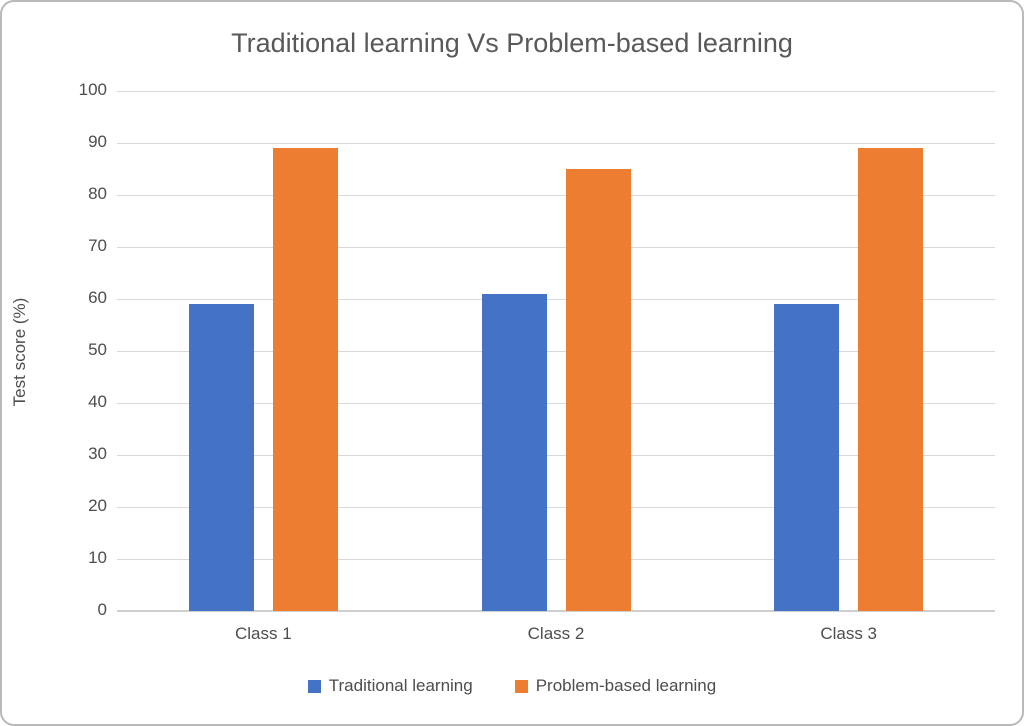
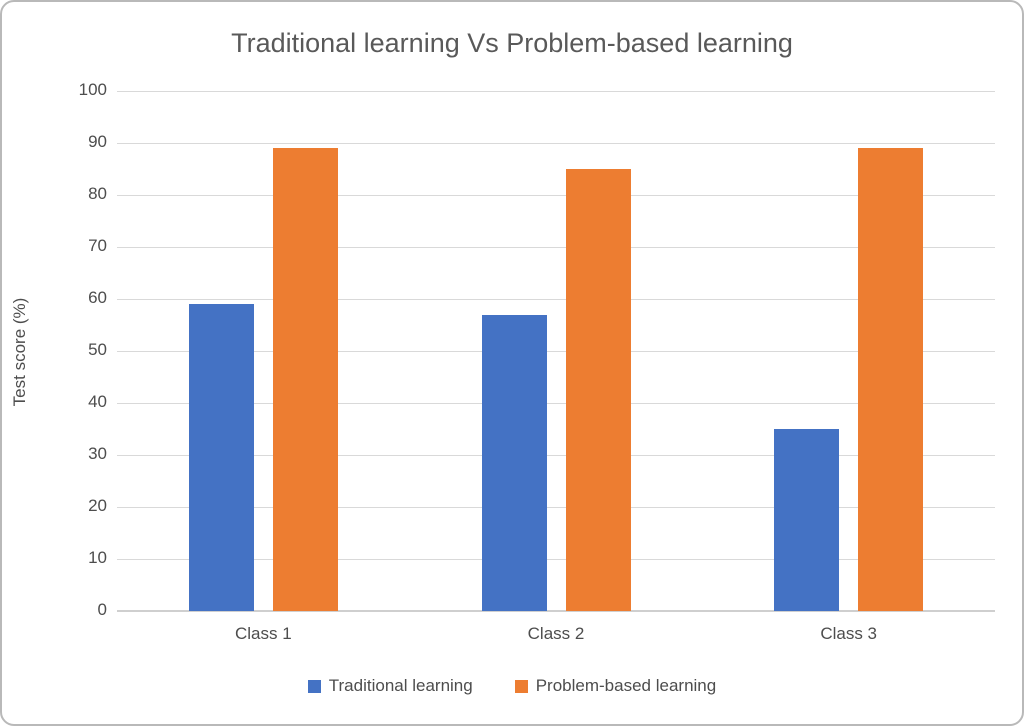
Traditional learning/Class 2: 61 -> 57
Traditional learning/Class 3: 59 -> 35
